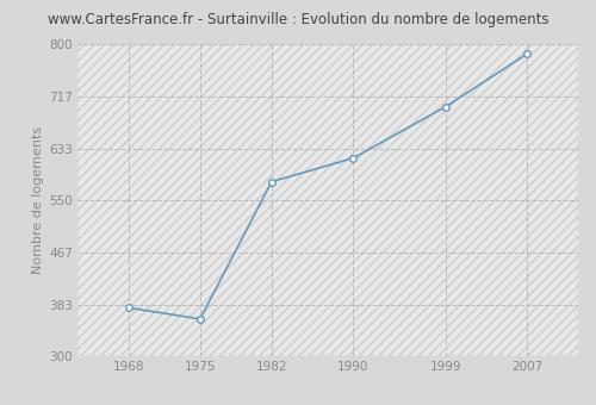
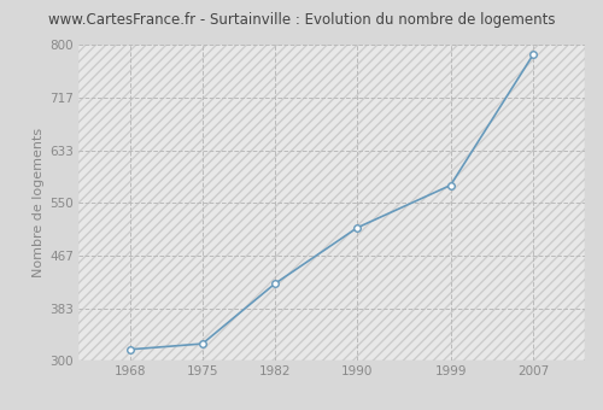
1968: 378 -> 318
1975: 360 -> 327
1982: 580 -> 422
1990: 618 -> 511
1999: 700 -> 578
